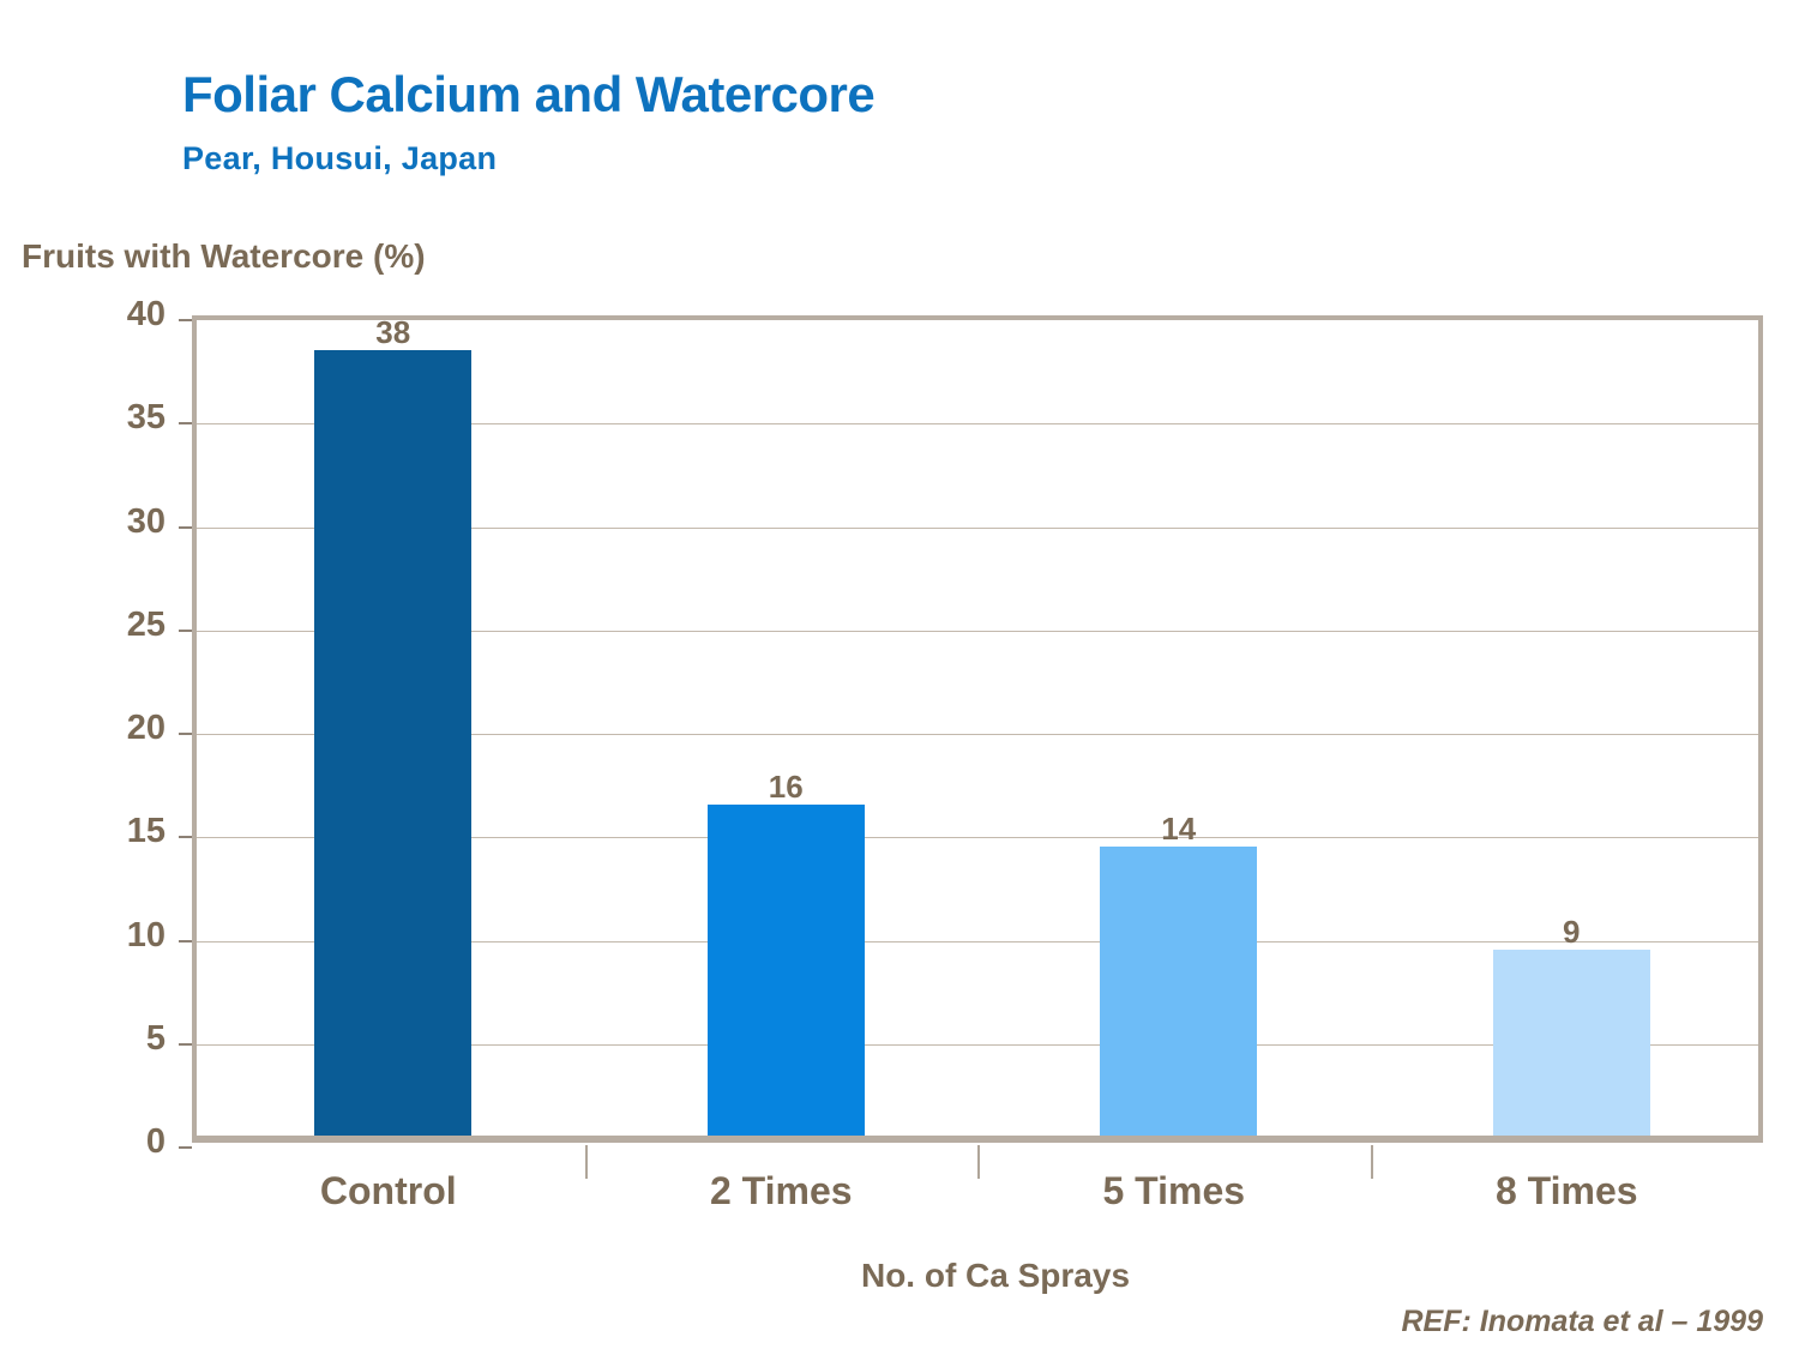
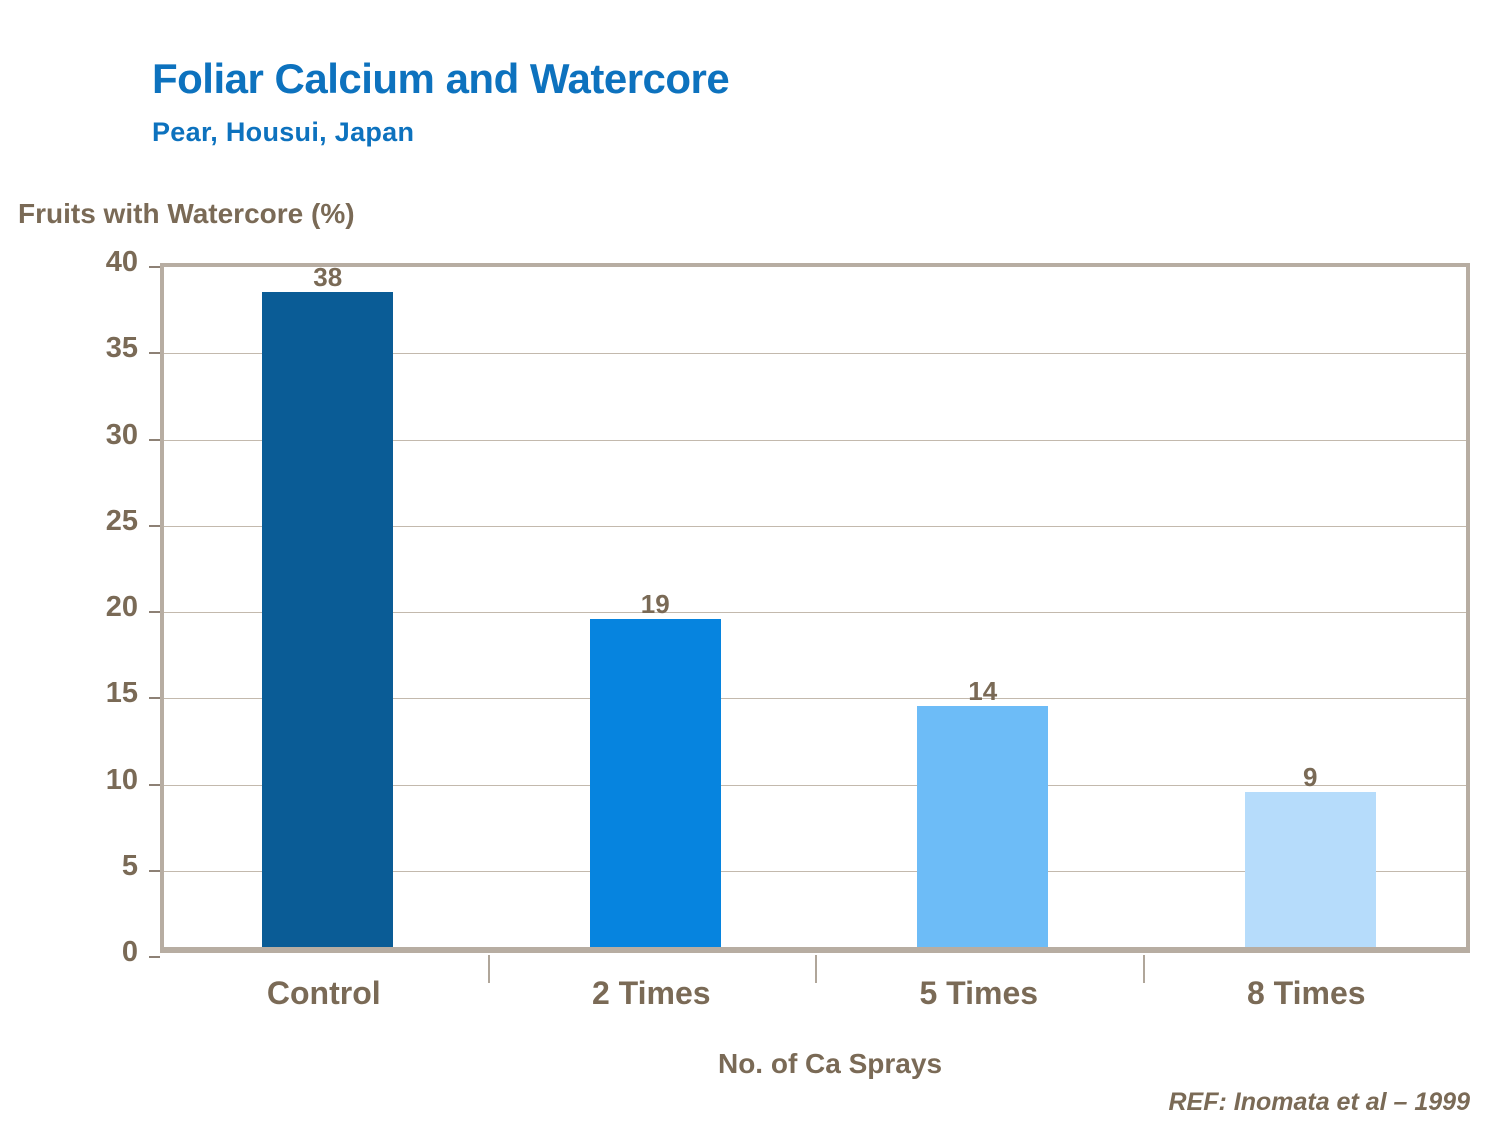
2 Times: 16 -> 19
